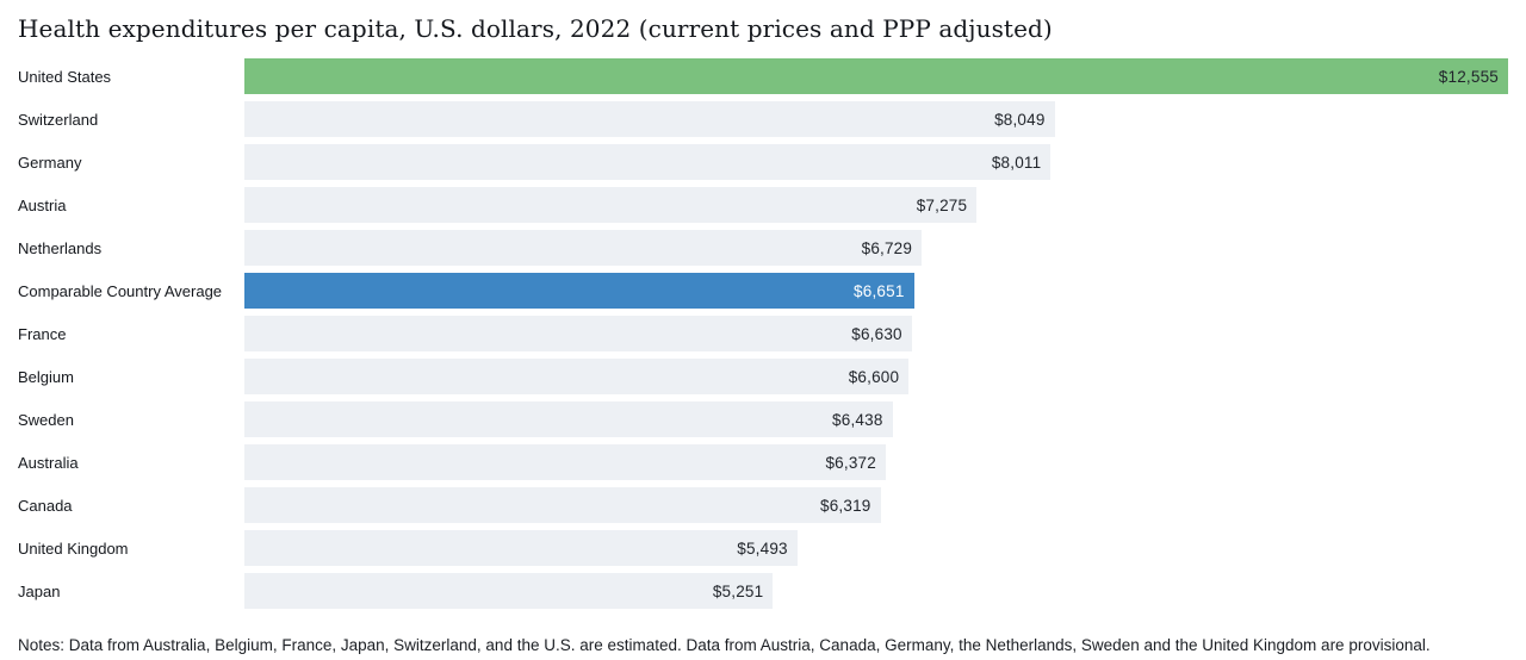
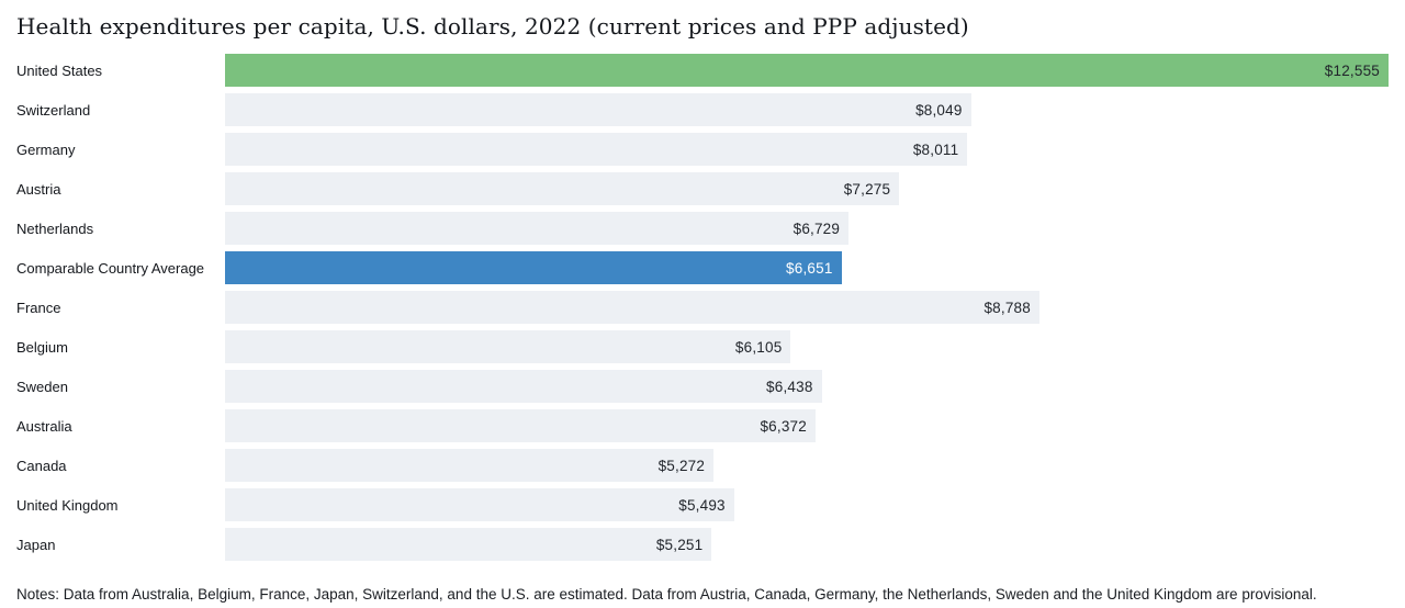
France: $6,630 -> $8,788
Belgium: $6,600 -> $6,105
Canada: $6,319 -> $5,272
